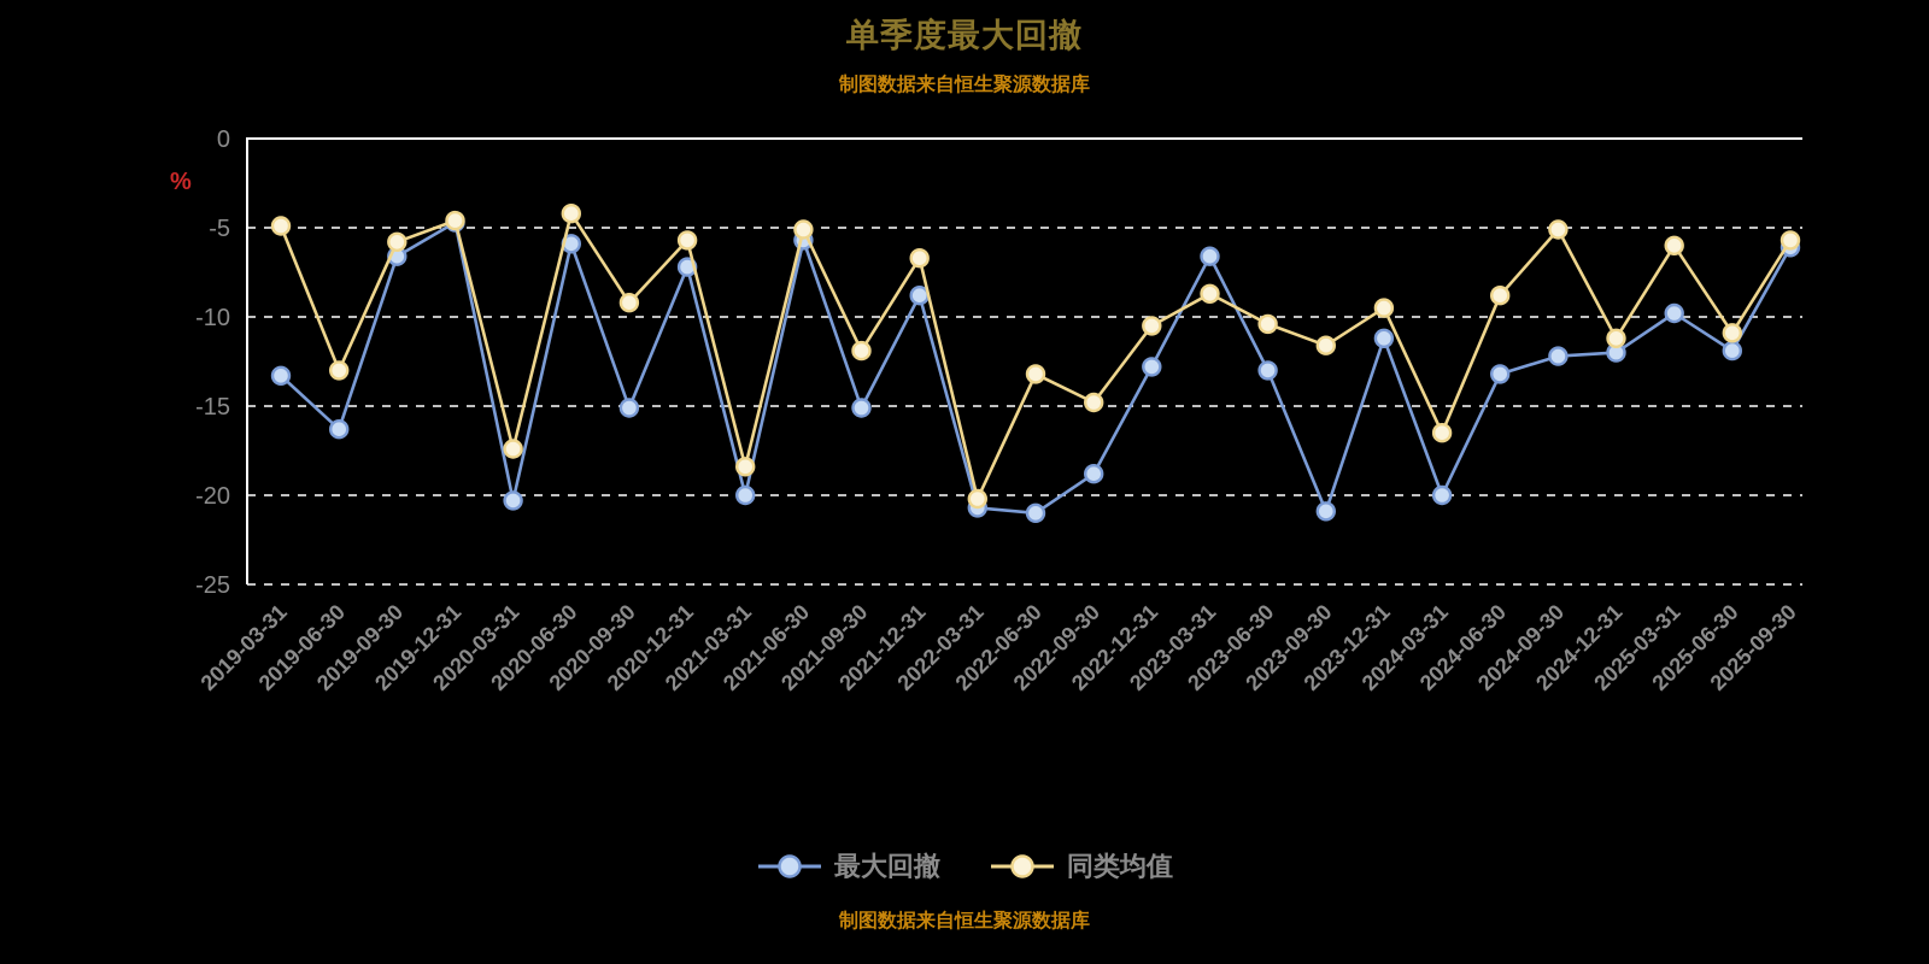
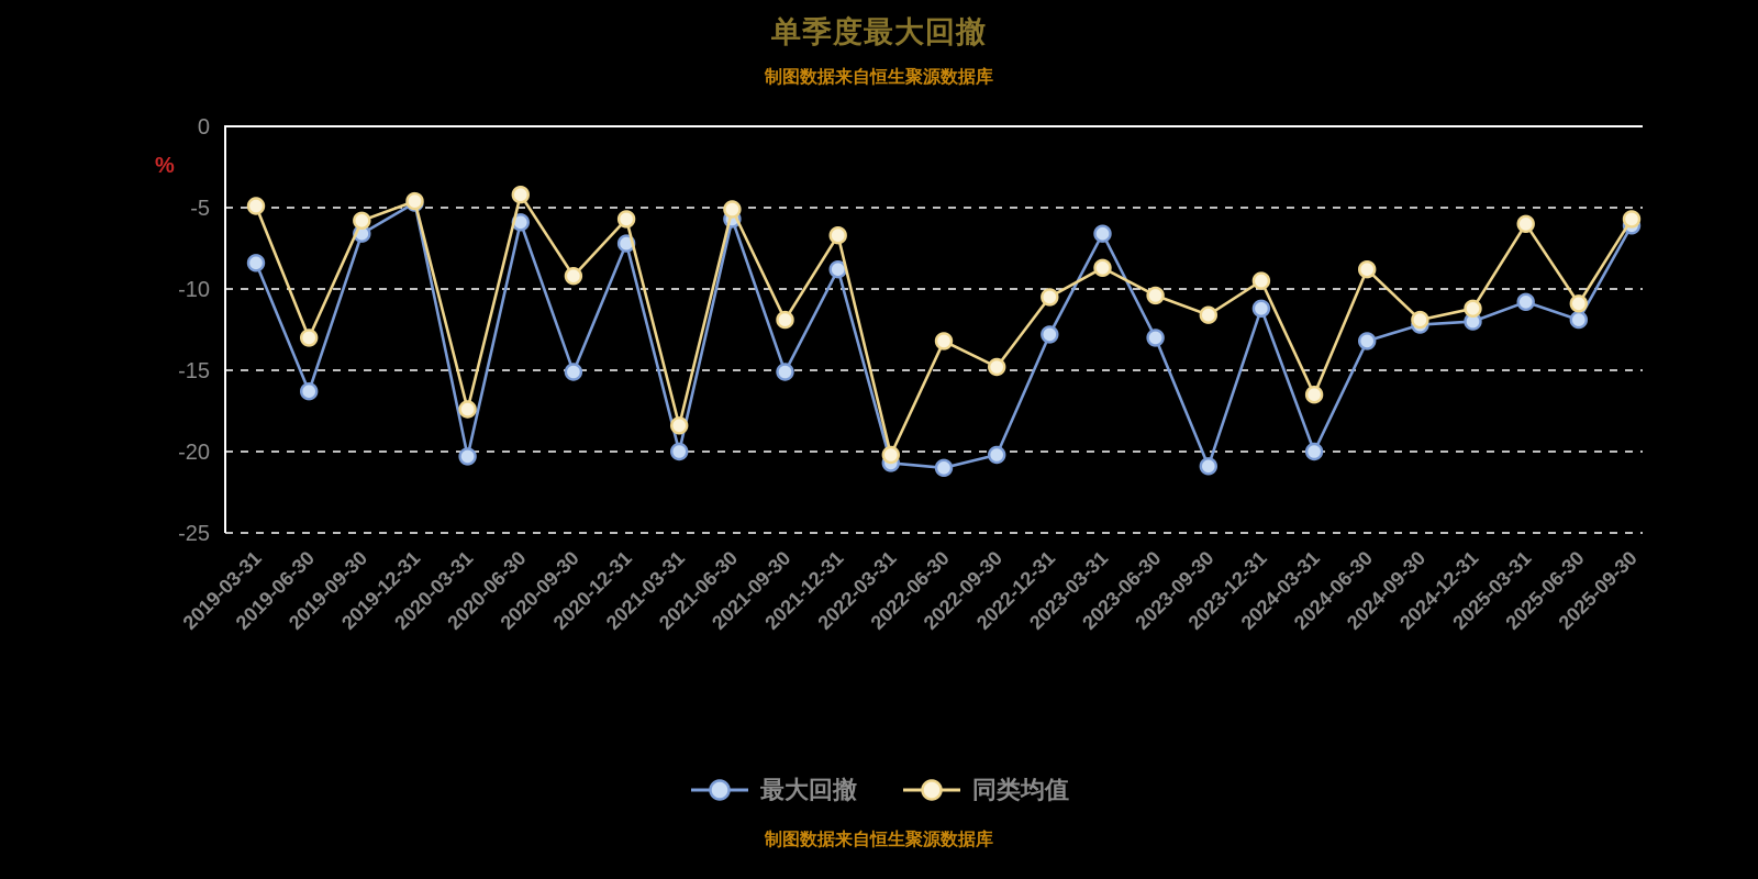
最大回撤/2019-03-31: -13.3 -> -8.4
最大回撤/2022-09-30: -18.8 -> -20.2
同类均值/2024-09-30: -5.1 -> -11.9
最大回撤/2025-03-31: -9.8 -> -10.8
